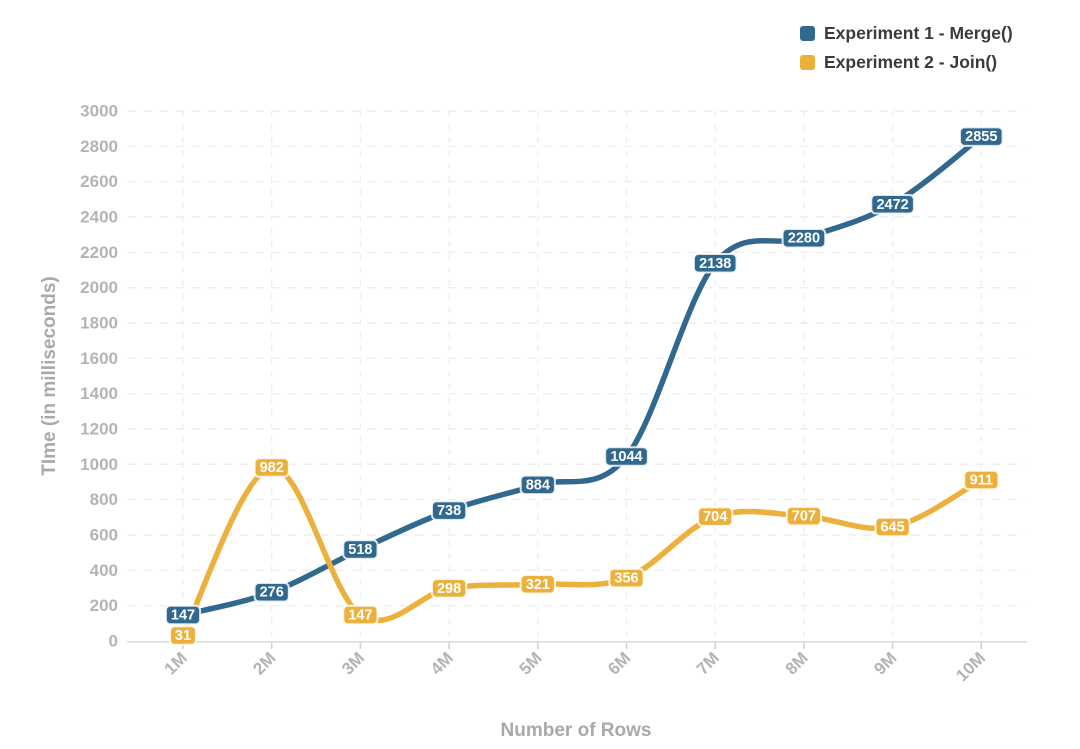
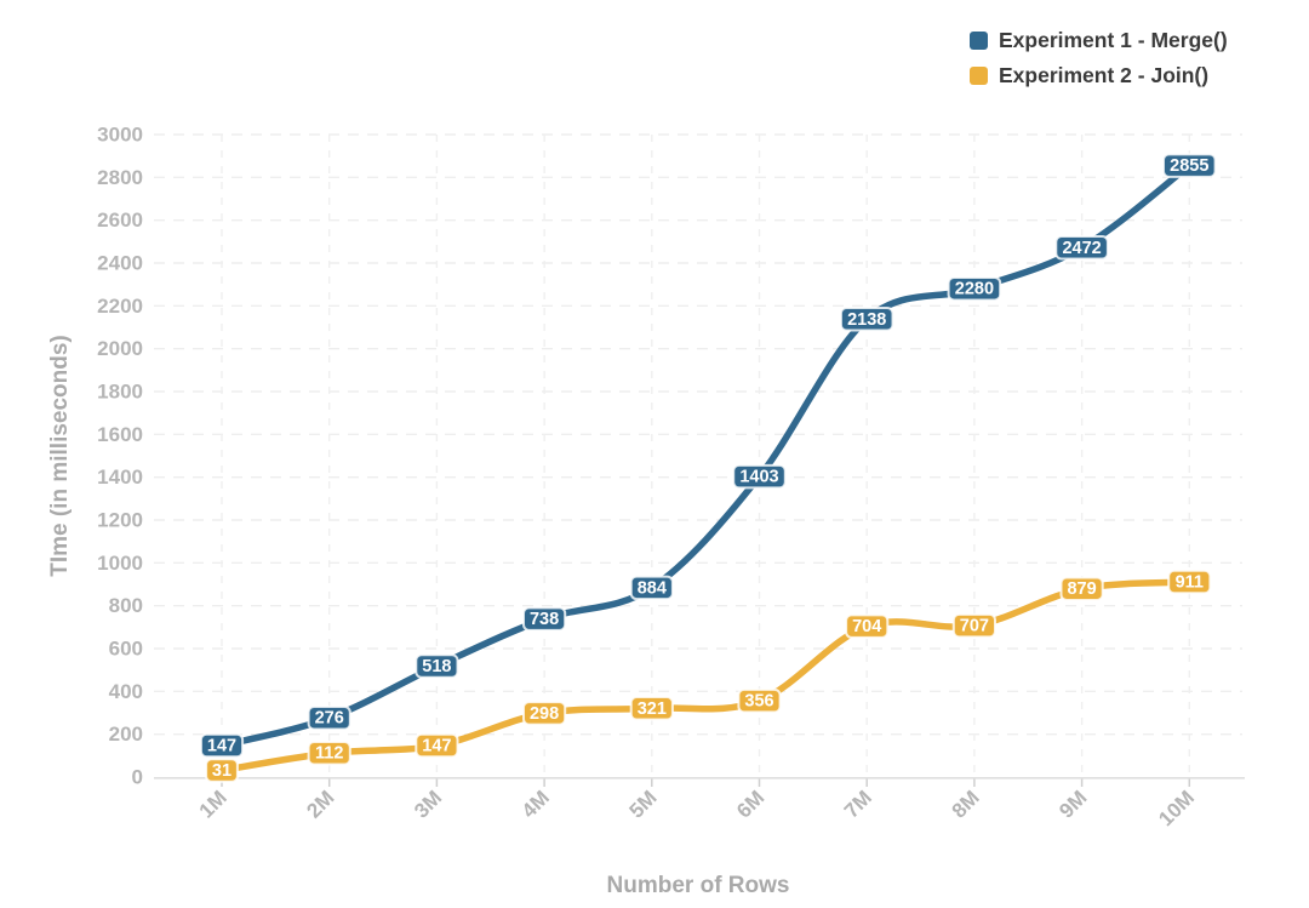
Experiment 2 - Join()/2M: 982 -> 112
Experiment 1 - Merge()/6M: 1044 -> 1403
Experiment 2 - Join()/9M: 645 -> 879
